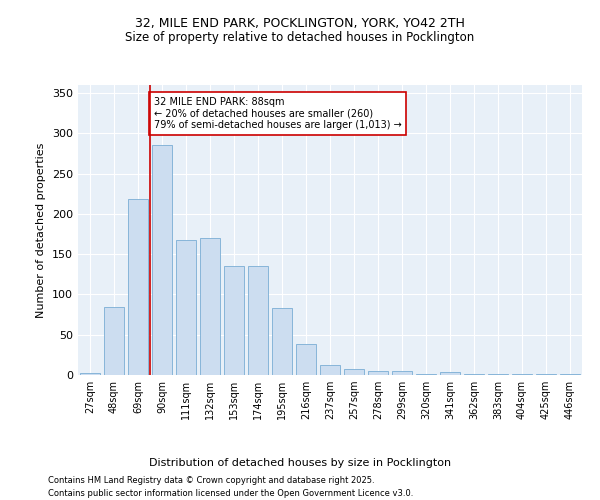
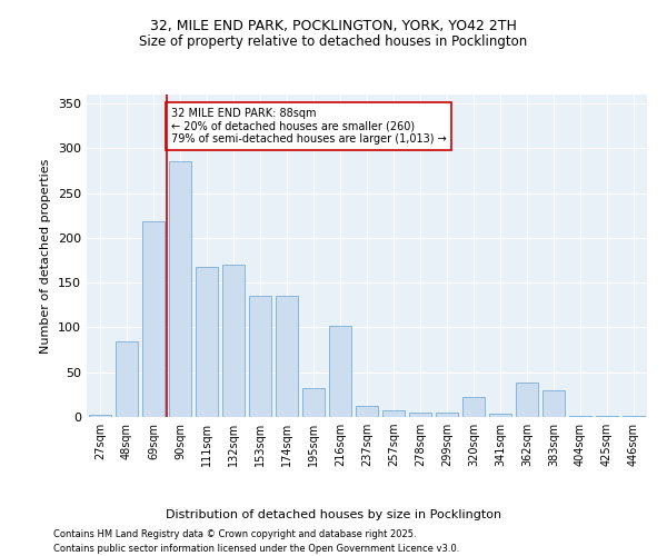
195sqm: 83 -> 32
216sqm: 38 -> 102
320sqm: 1 -> 22
362sqm: 1 -> 38
383sqm: 1 -> 30
